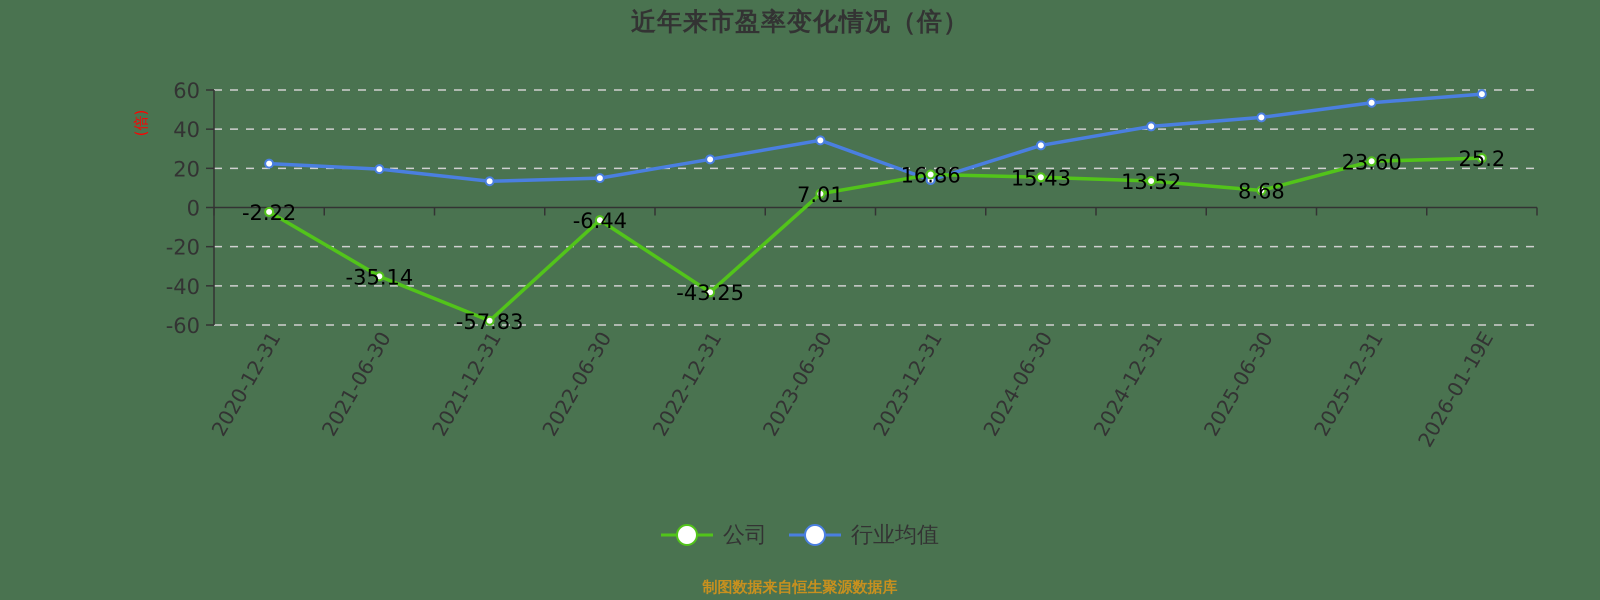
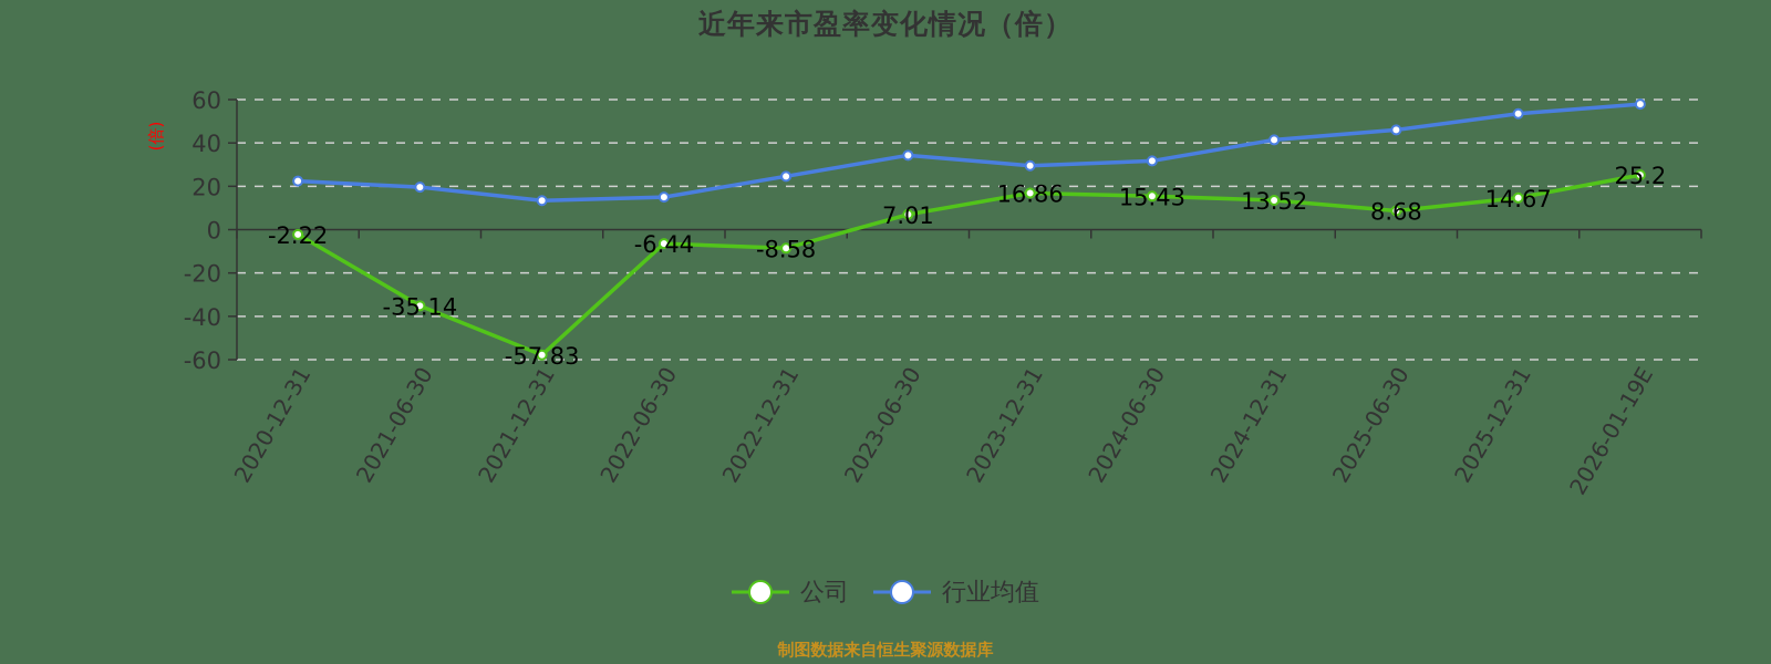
公司/2022-12-31: -43.25 -> -8.58
行业均值/2023-12-31: 14 -> 30
公司/2025-12-31: 23.60 -> 14.67
